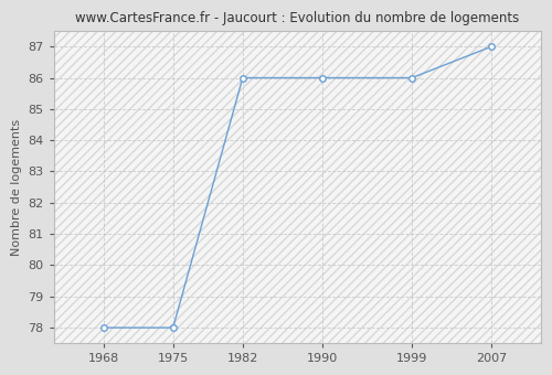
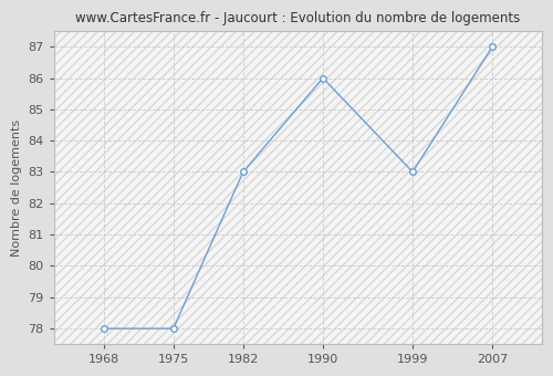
1982: 86 -> 83
1999: 86 -> 83
